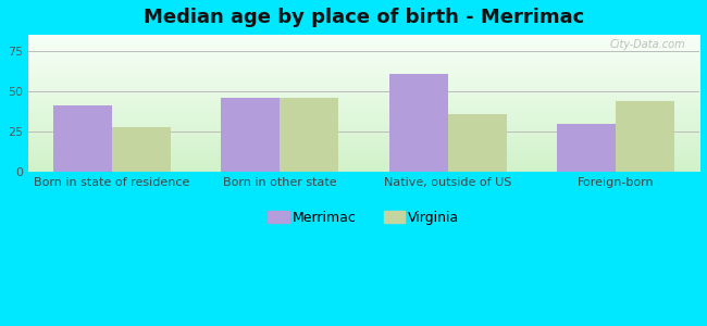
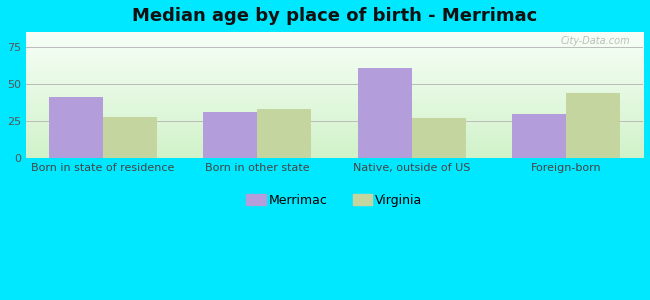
Merrimac/Born in other state: 46 -> 31
Virginia/Born in other state: 46 -> 33
Virginia/Native, outside of US: 36 -> 27
